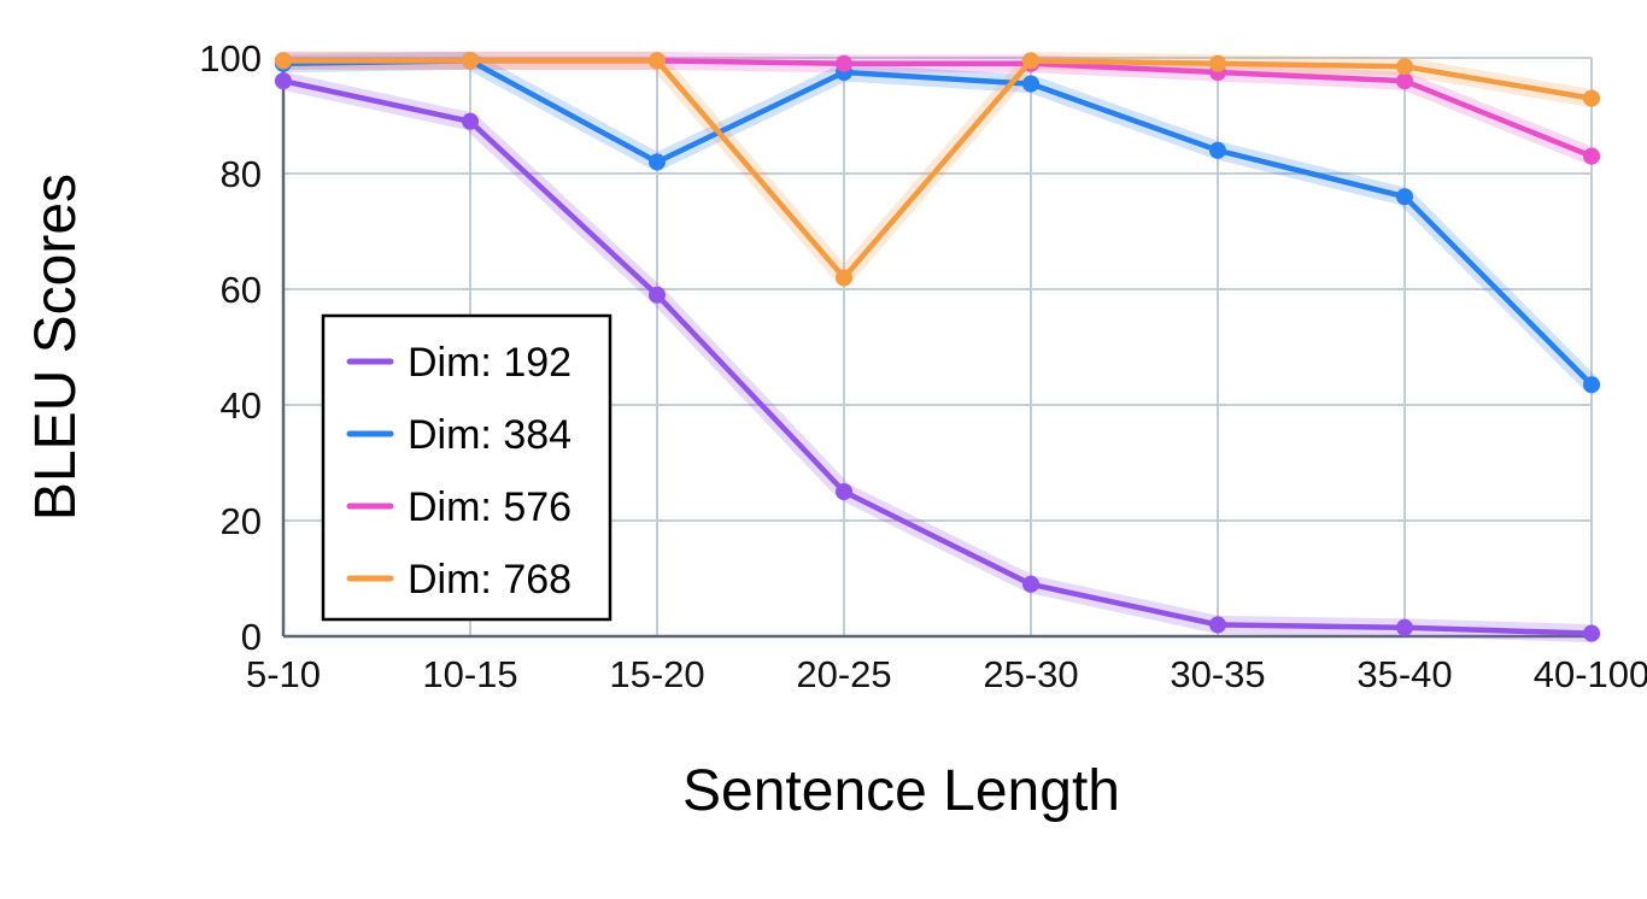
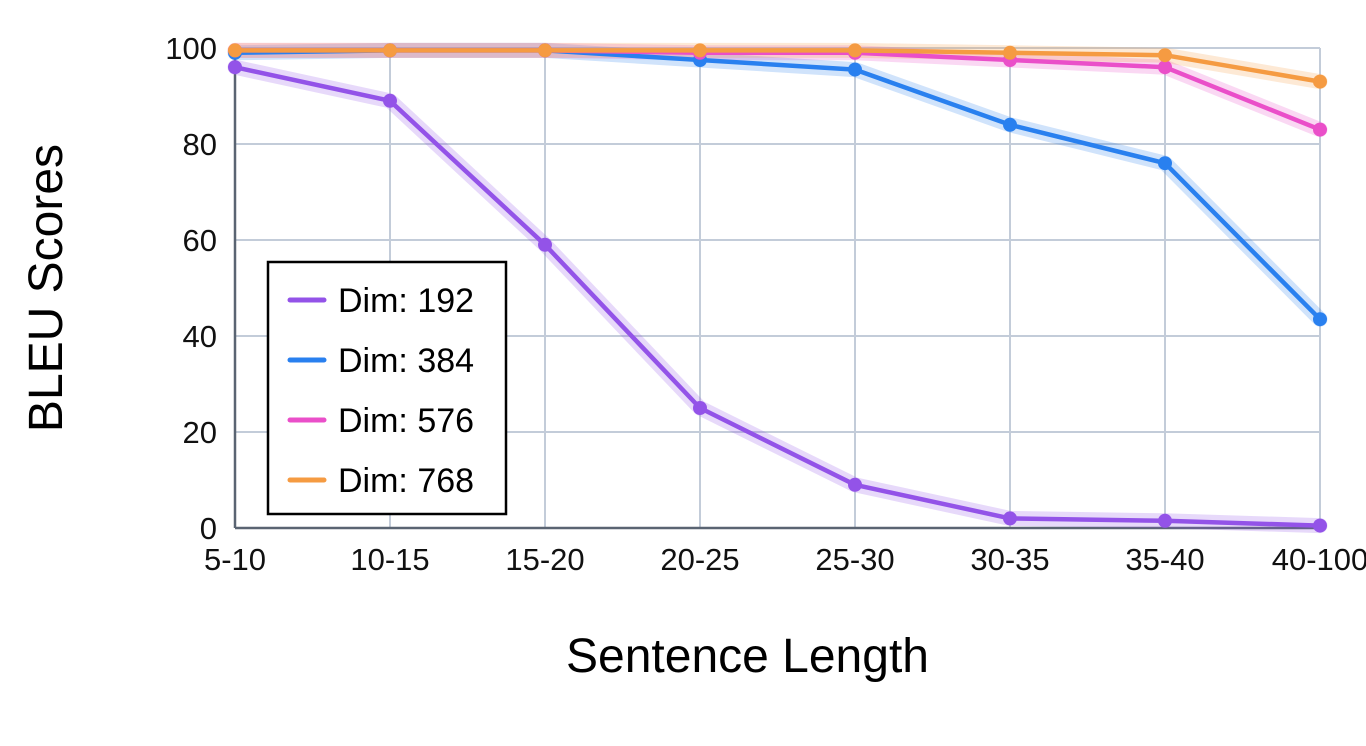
Dim: 384/15-20: 82 -> 100
Dim: 768/20-25: 62 -> 100
